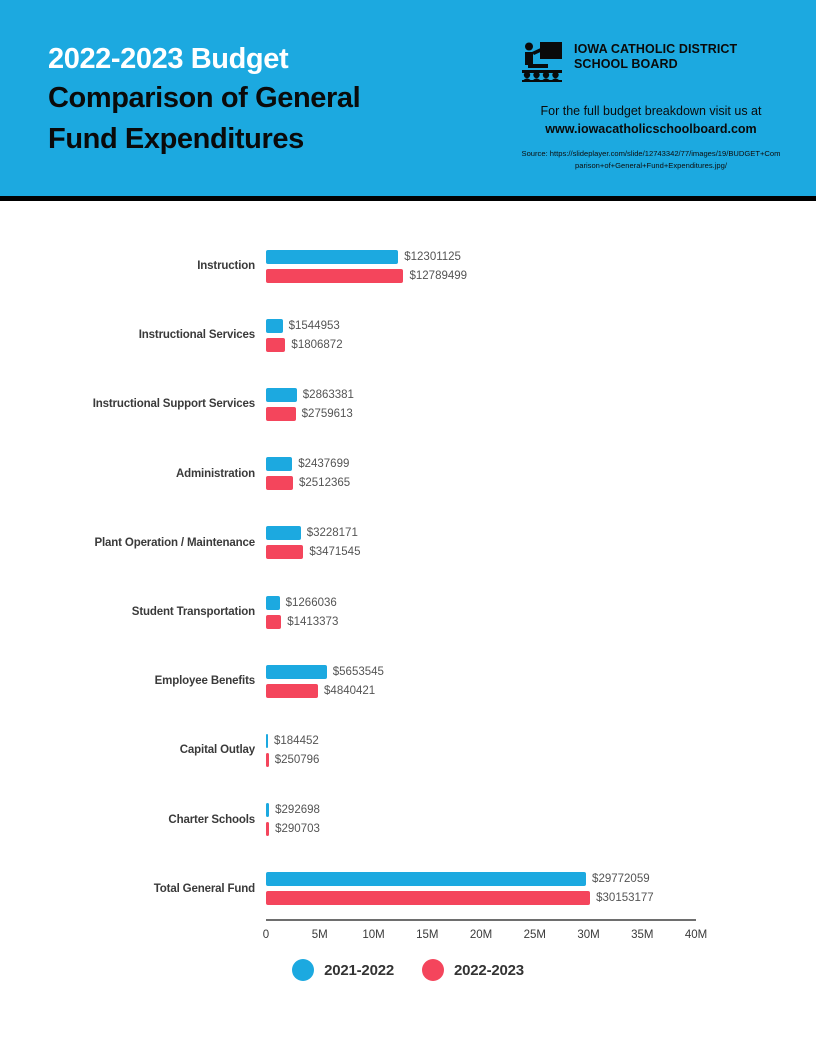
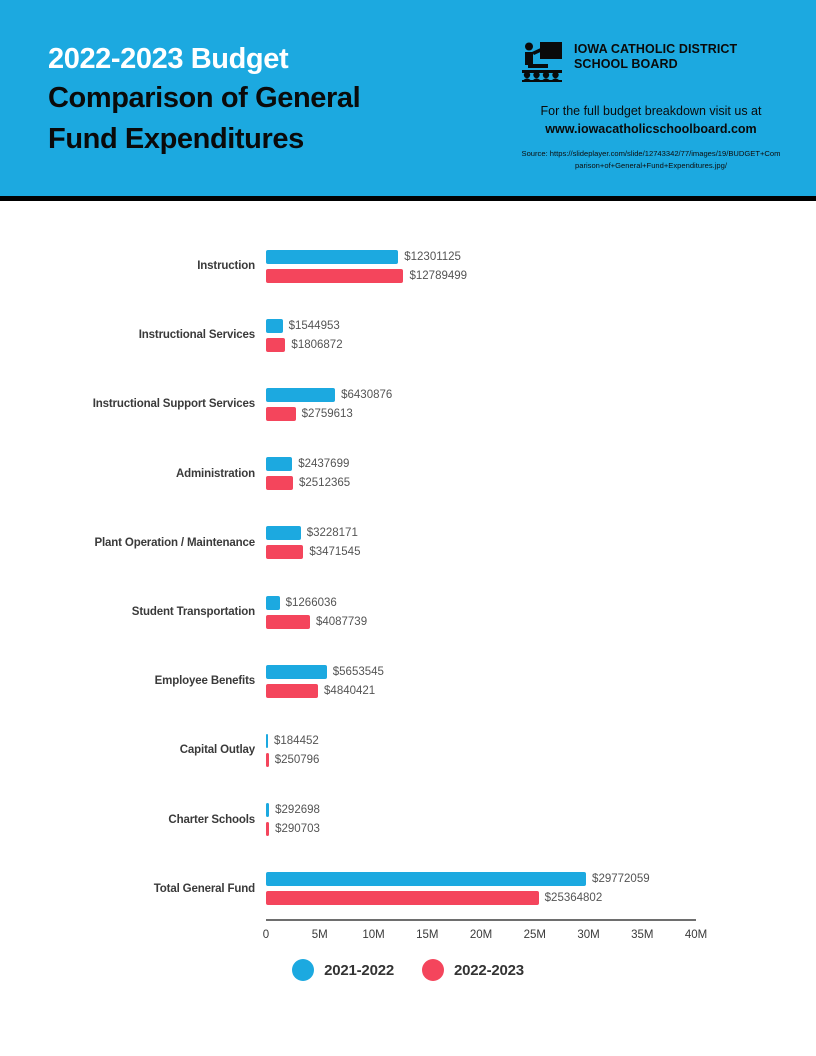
2021-2022/Instructional Support Services: $2863381 -> $6430876
2022-2023/Student Transportation: $1413373 -> $4087739
2022-2023/Total General Fund: $30153177 -> $25364802
